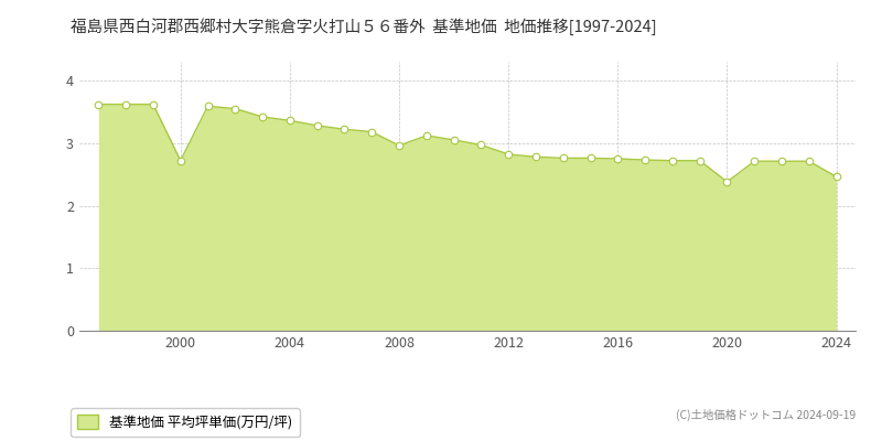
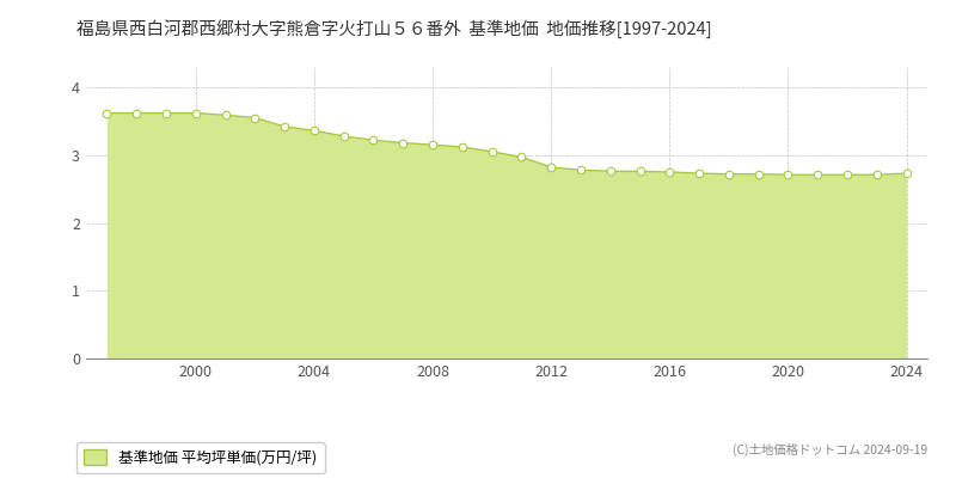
2000: 2.72 -> 3.62
2008: 2.96 -> 3.15
2020: 2.38 -> 2.71
2024: 2.46 -> 2.73
